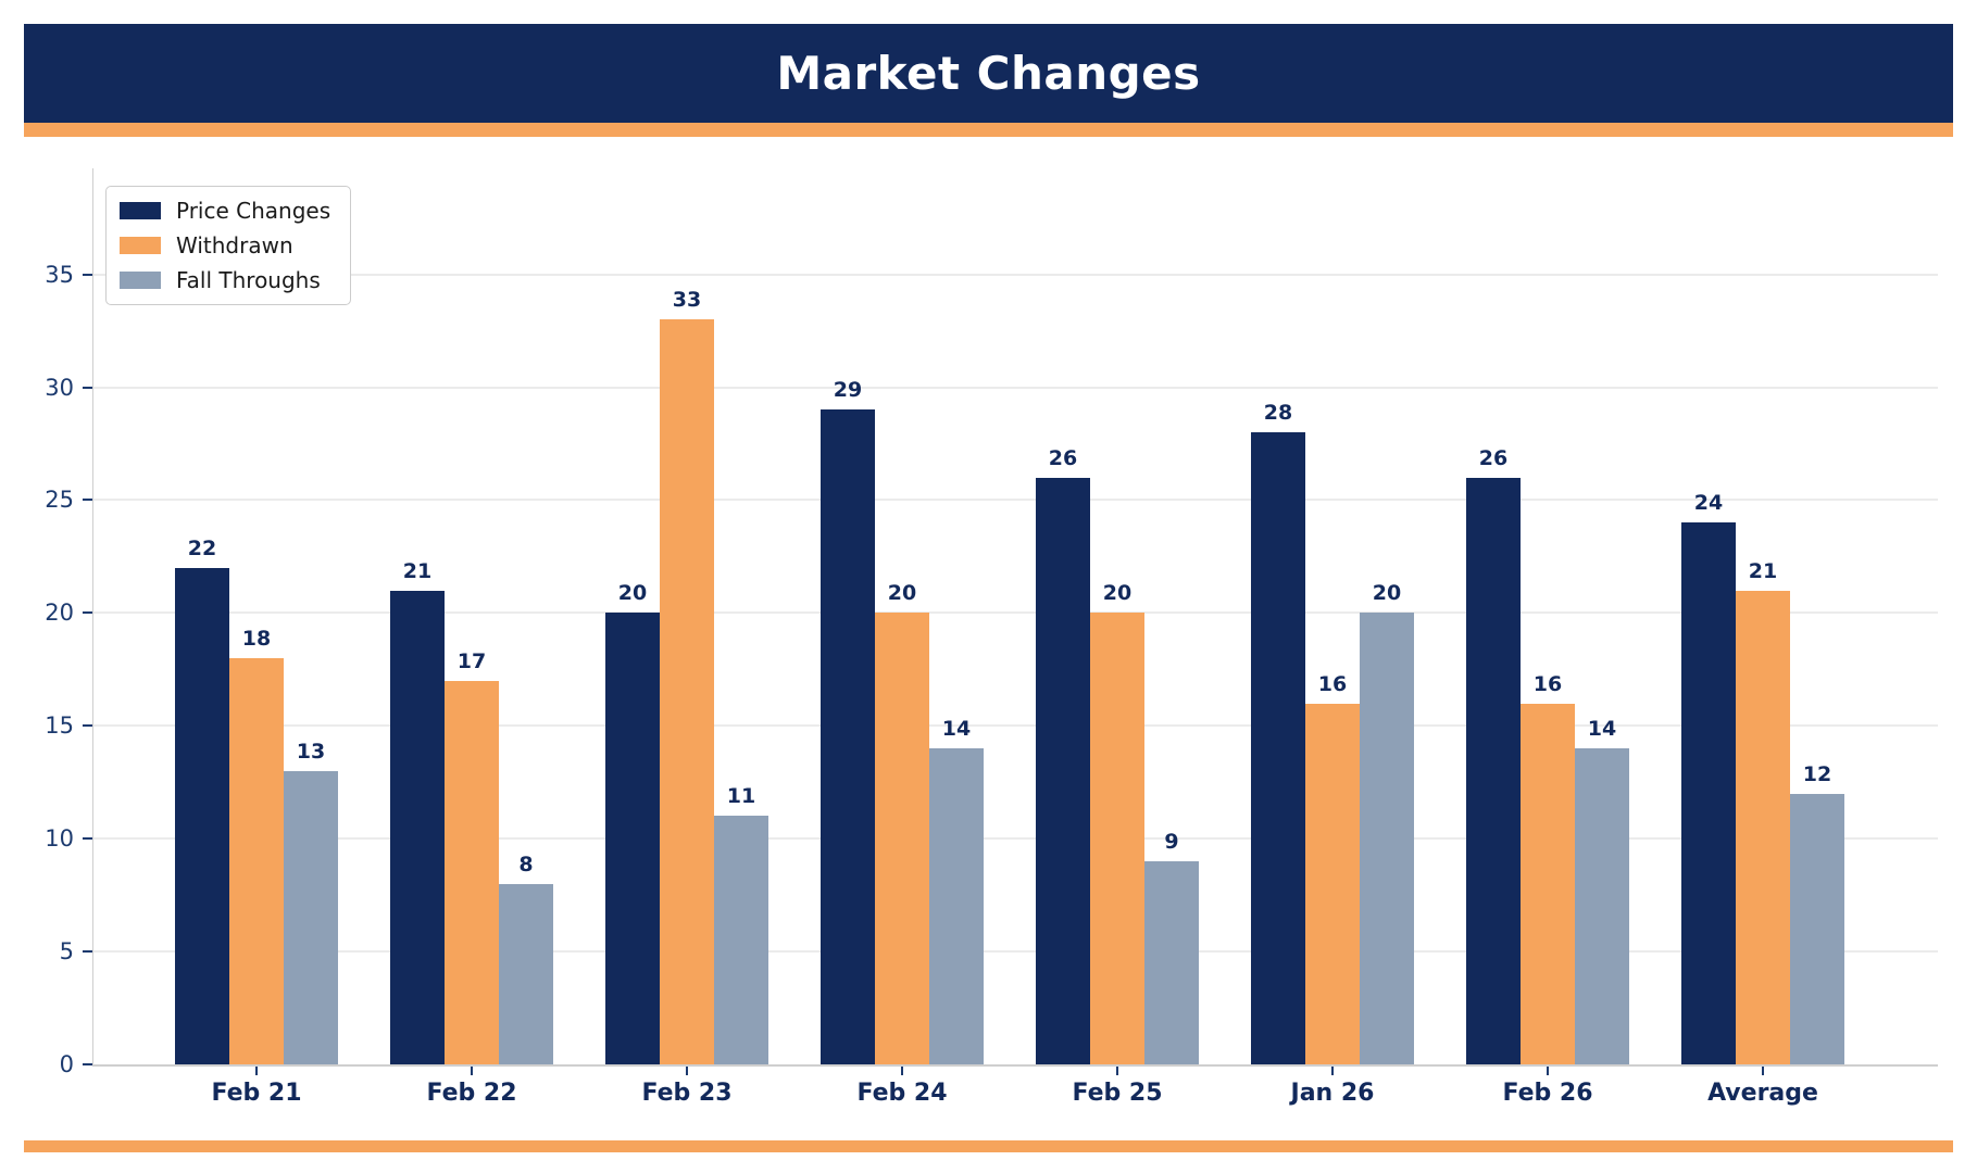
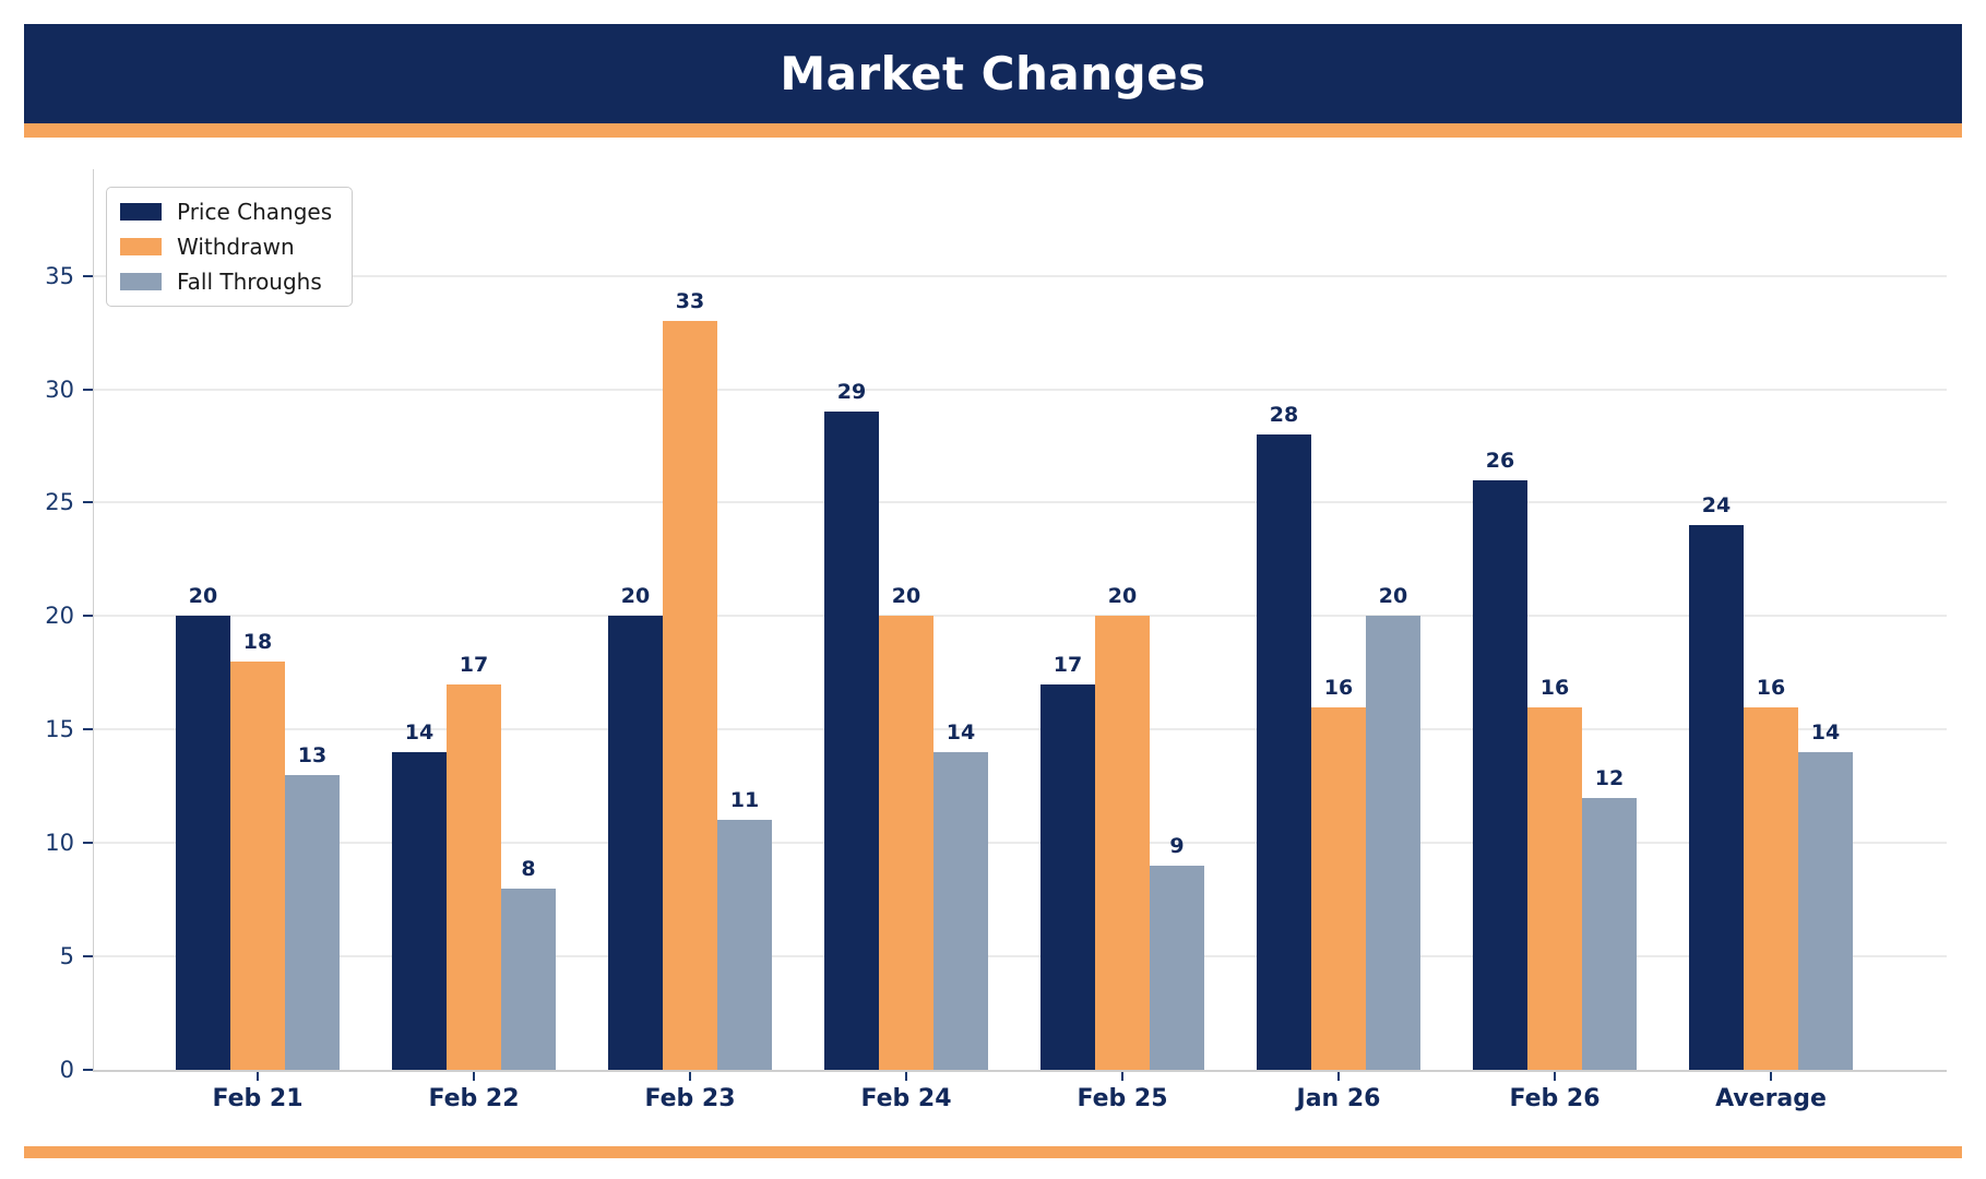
Price Changes/Feb 21: 22 -> 20
Price Changes/Feb 22: 21 -> 14
Price Changes/Feb 25: 26 -> 17
Fall Throughs/Feb 26: 14 -> 12
Withdrawn/Average: 21 -> 16
Fall Throughs/Average: 12 -> 14
